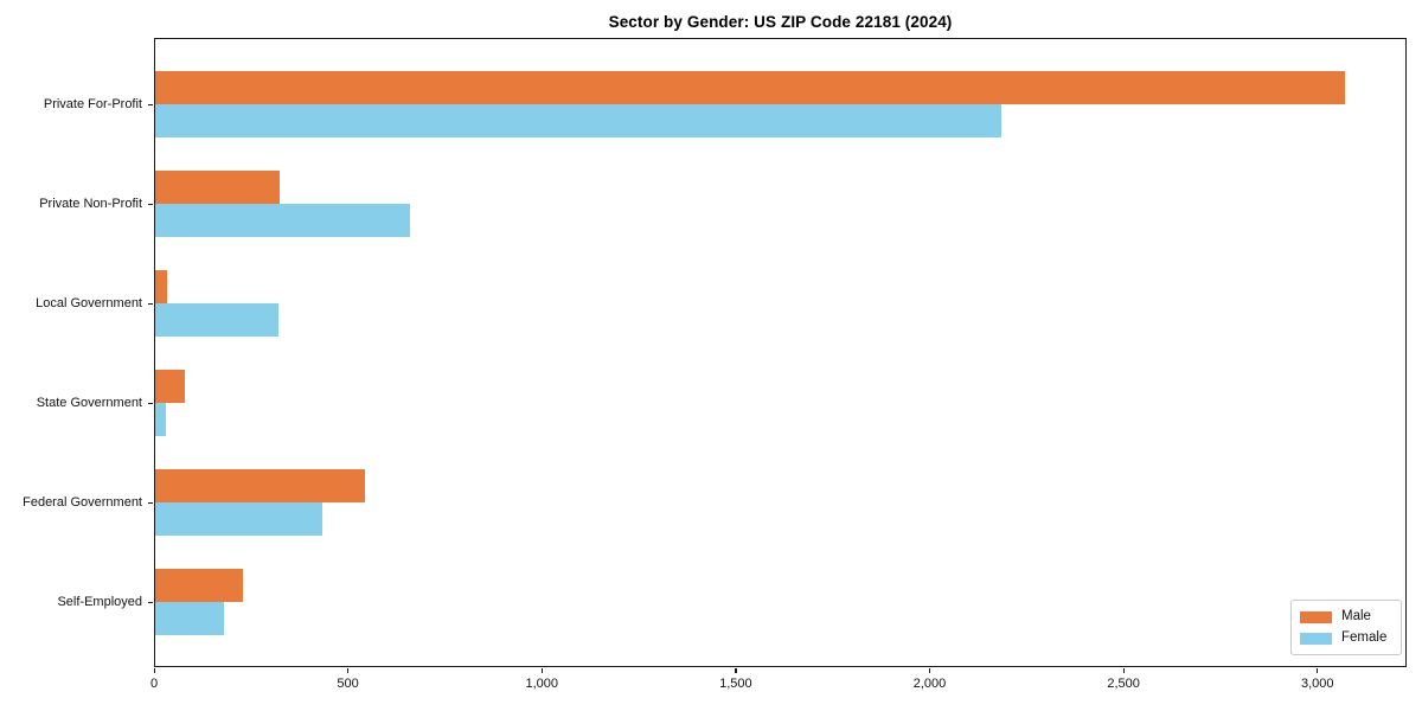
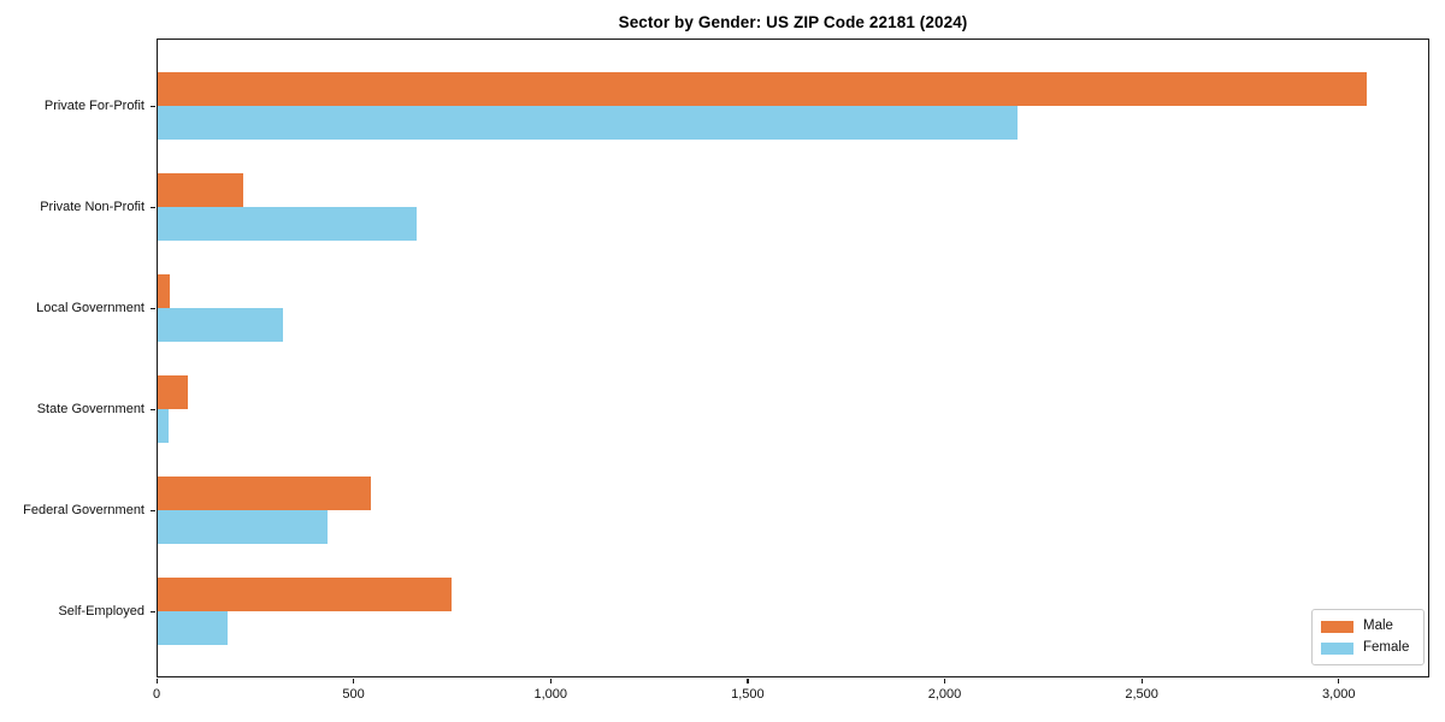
Male/Private Non-Profit: 320 -> 220
Male/Self-Employed: 230 -> 750
